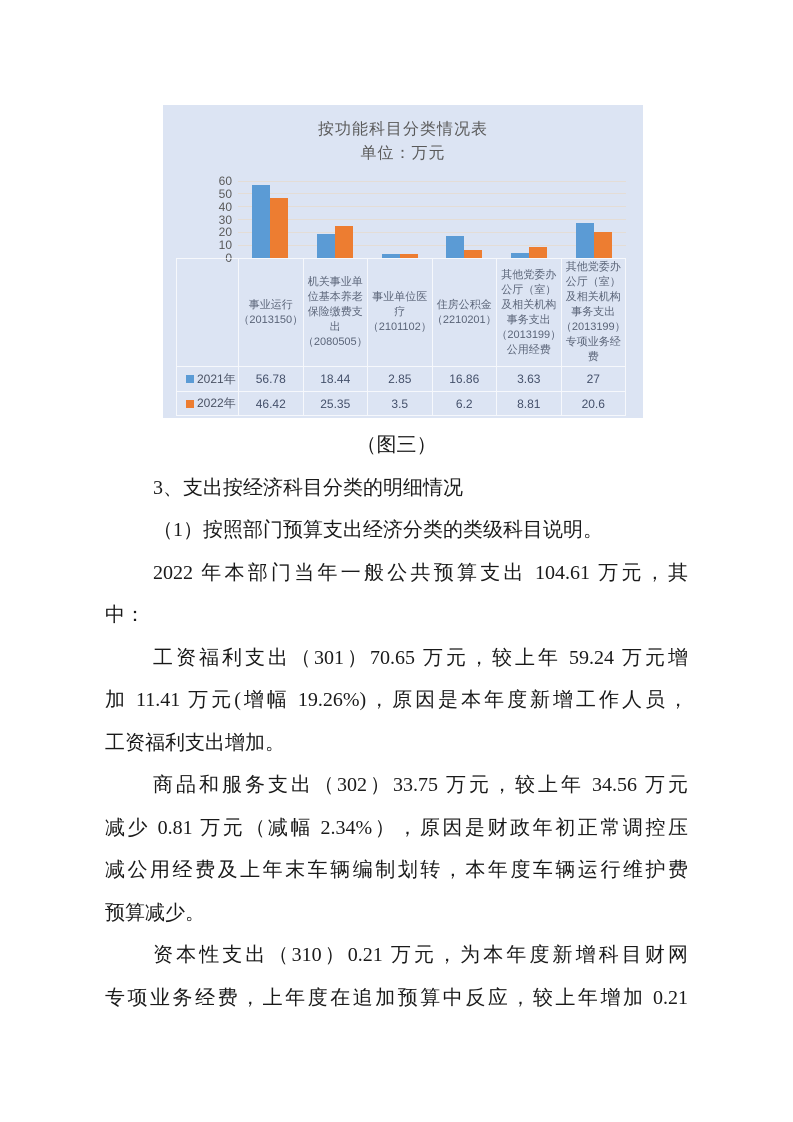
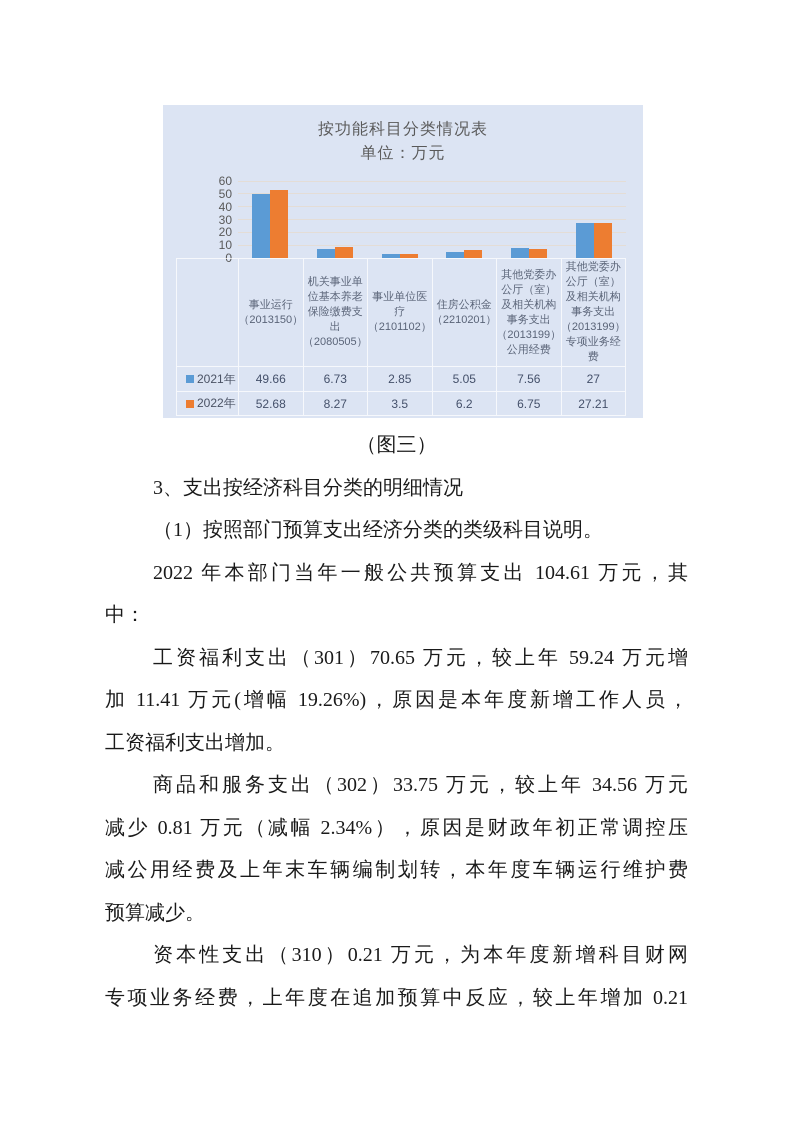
2021年/事业运行（2013150）: 56.78 -> 49.66
2022年/事业运行（2013150）: 46.42 -> 52.68
2021年/机关事业单位基本养老保险缴费支出（2080505）: 18.44 -> 6.73
2022年/机关事业单位基本养老保险缴费支出（2080505）: 25.35 -> 8.27
2021年/住房公积金（2210201）: 16.86 -> 5.05
2021年/其他党委办公厅（室）及相关机构事务支出（2013199）公用经费: 3.63 -> 7.56
2022年/其他党委办公厅（室）及相关机构事务支出（2013199）公用经费: 8.81 -> 6.75
2022年/其他党委办公厅（室）及相关机构事务支出（2013199）专项业务经费: 20.6 -> 27.21
